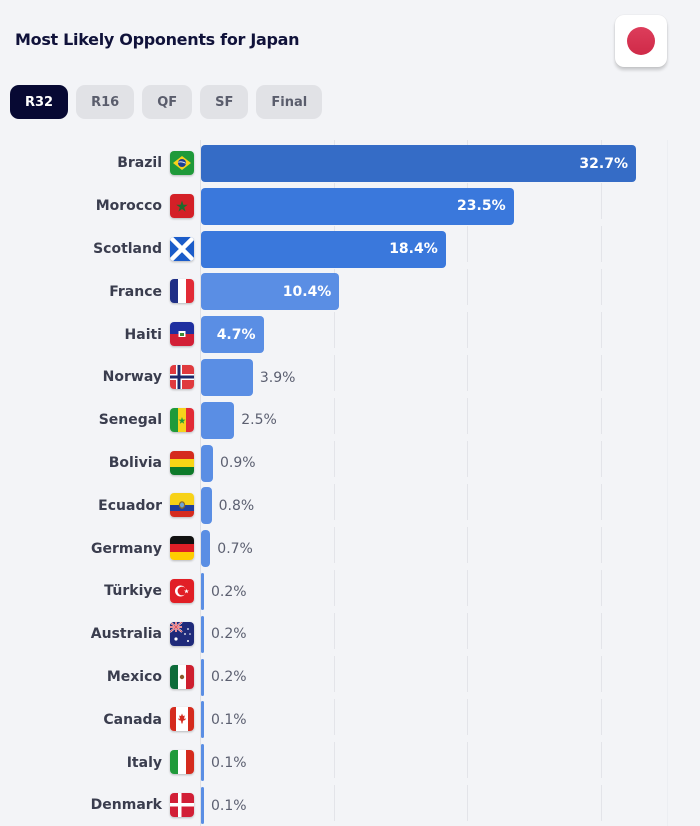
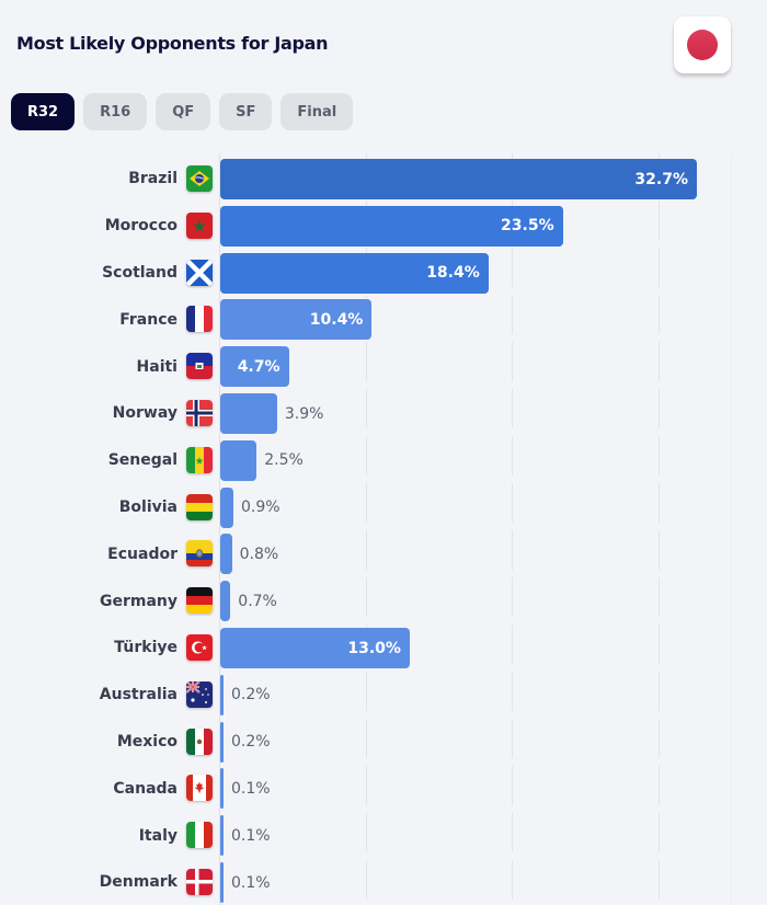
Türkiye: 0.2% -> 13.0%
